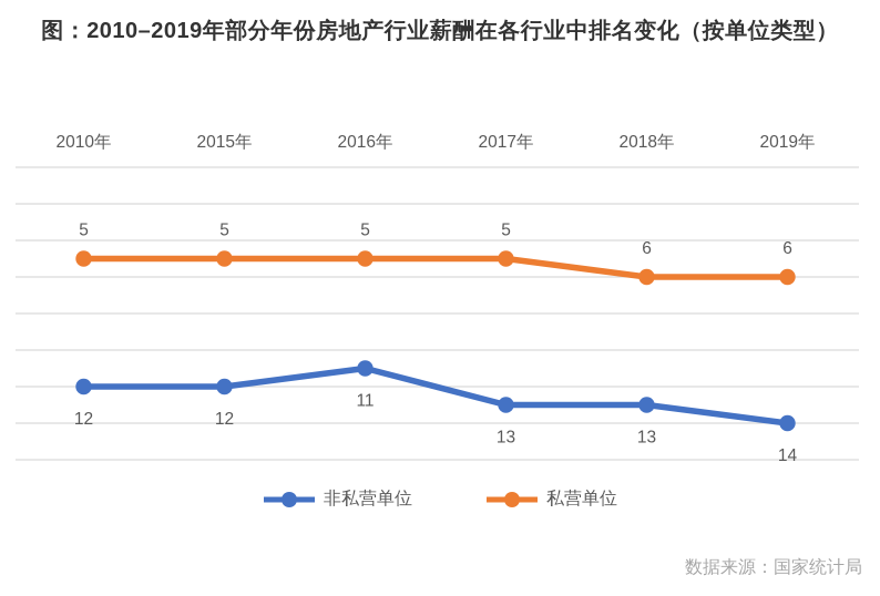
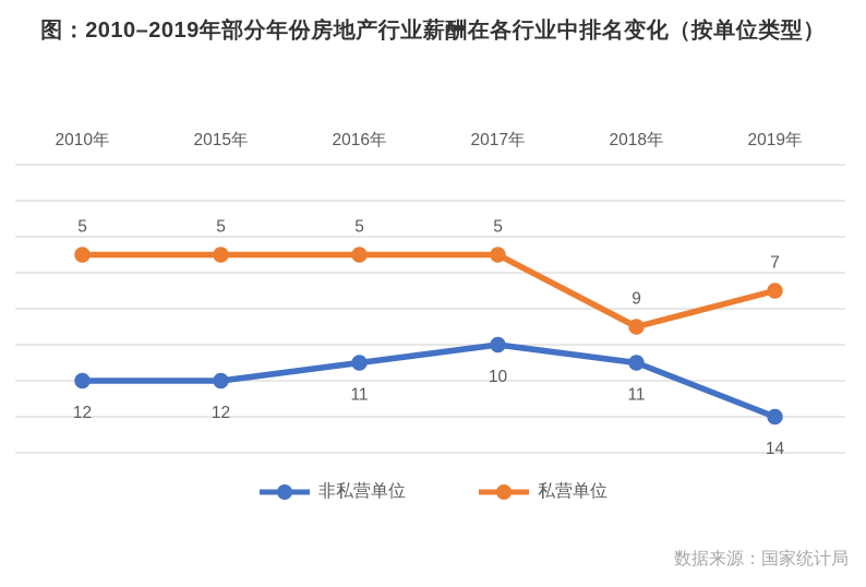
非私营单位/2017年: 13 -> 10
非私营单位/2018年: 13 -> 11
私营单位/2018年: 6 -> 9
私营单位/2019年: 6 -> 7
